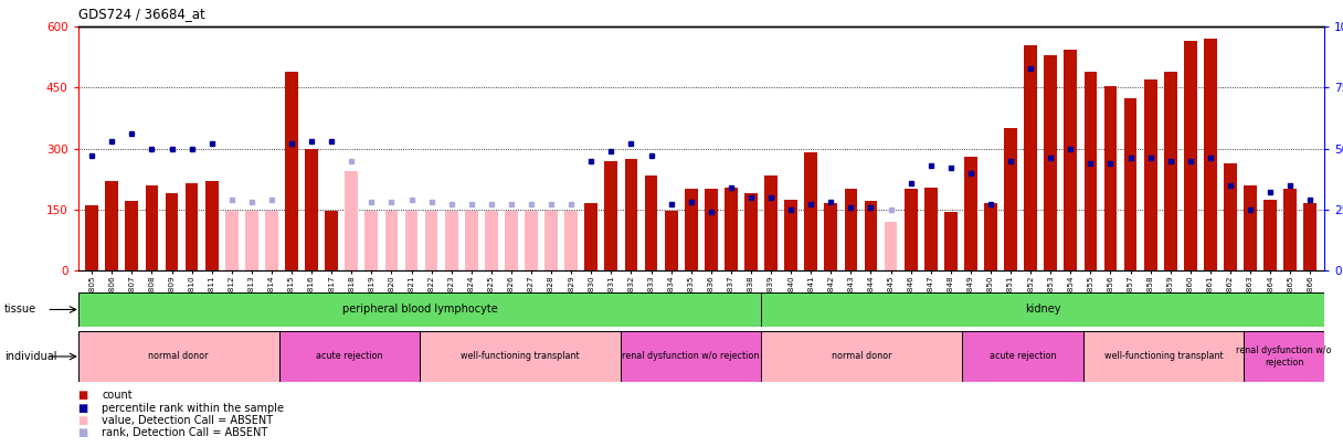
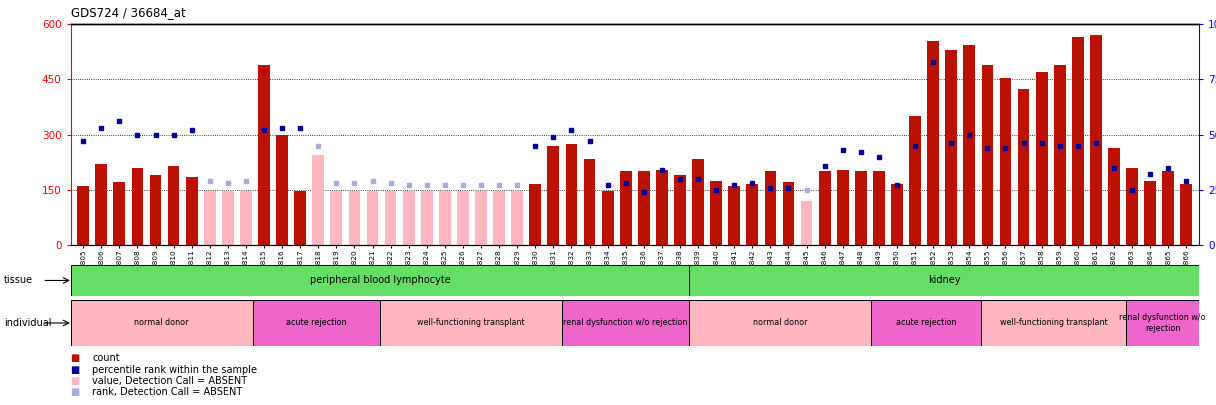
GSM26811: 220 -> 185
GSM26841: 290 -> 160
GSM26848: 145 -> 200
GSM26849: 280 -> 200
